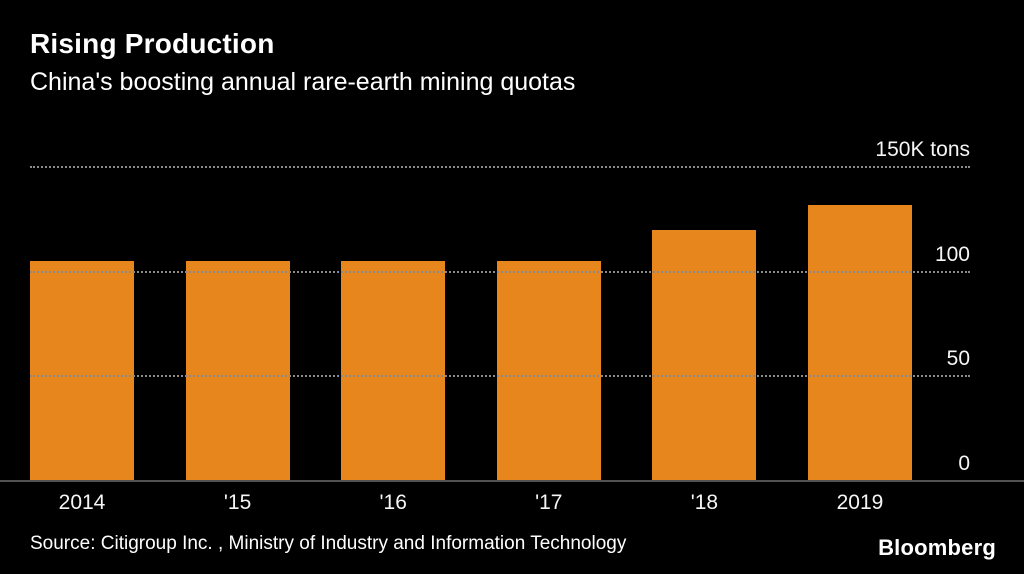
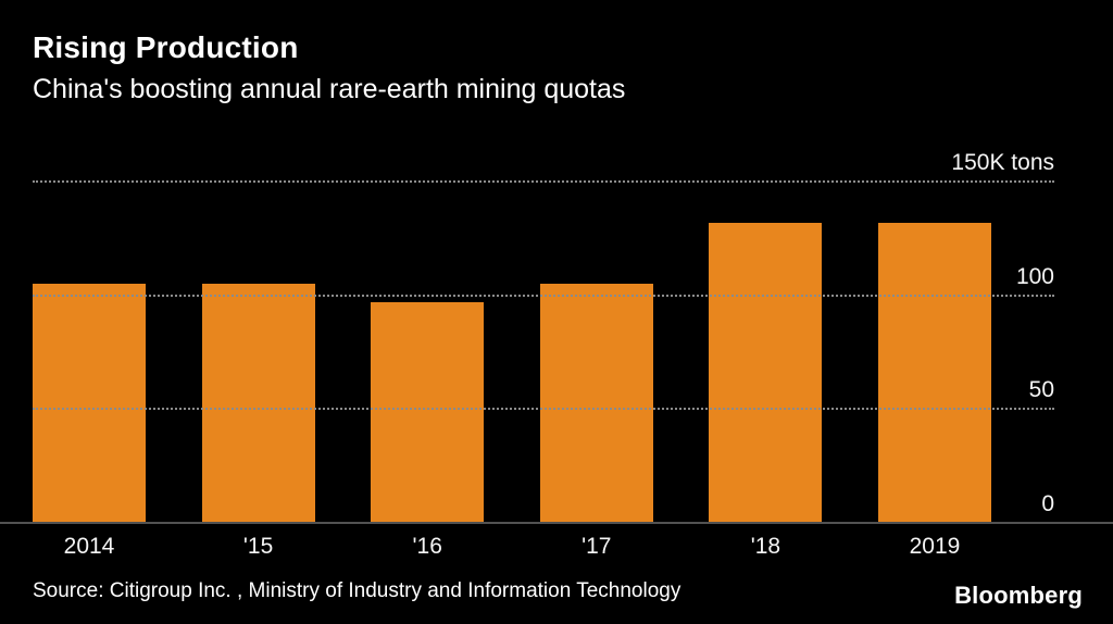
'16: 105 -> 97
'18: 120 -> 132
